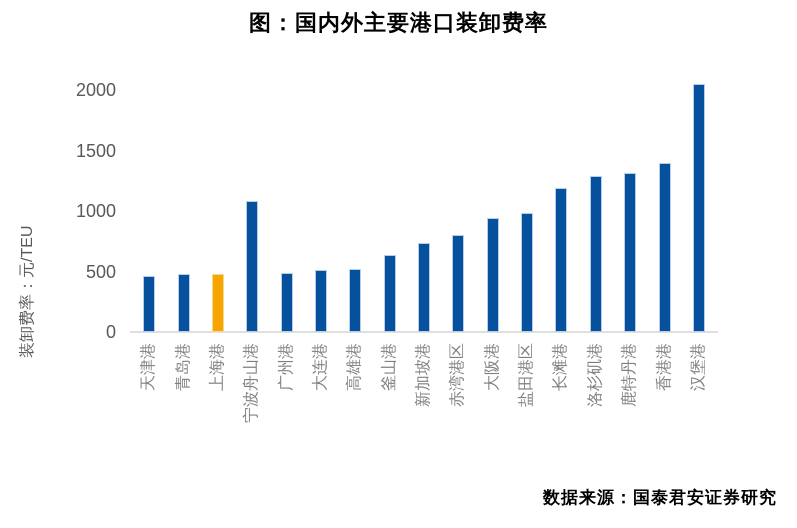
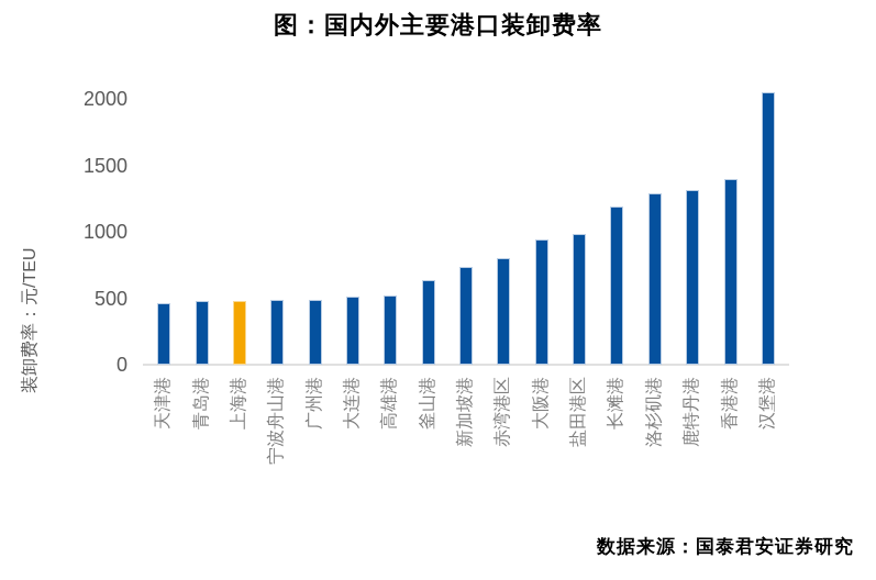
宁波舟山港: 1080 -> 490
